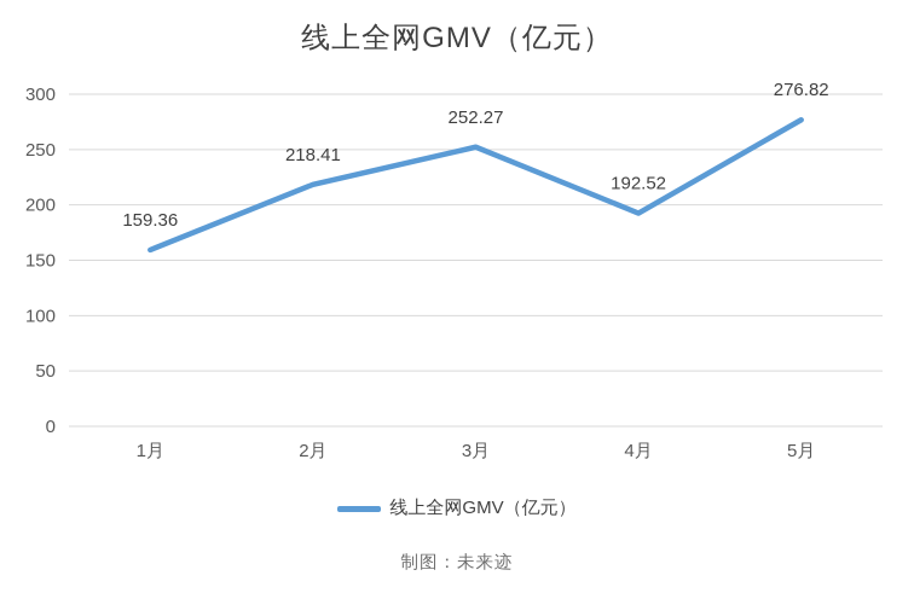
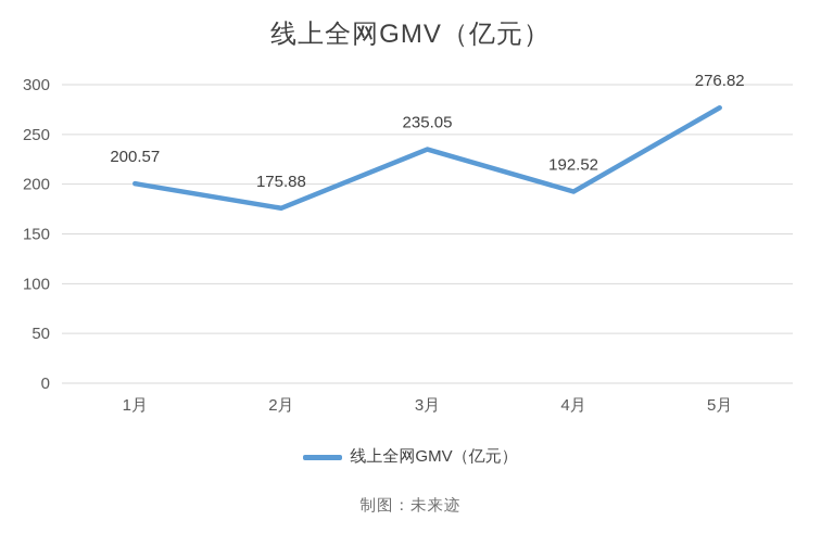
1月: 159.36 -> 200.57
2月: 218.41 -> 175.88
3月: 252.27 -> 235.05
